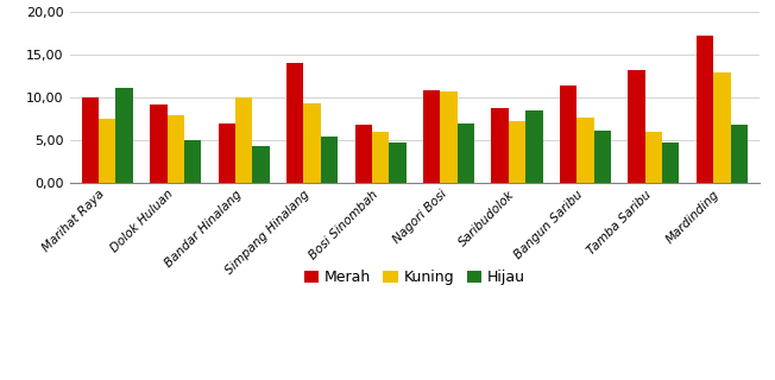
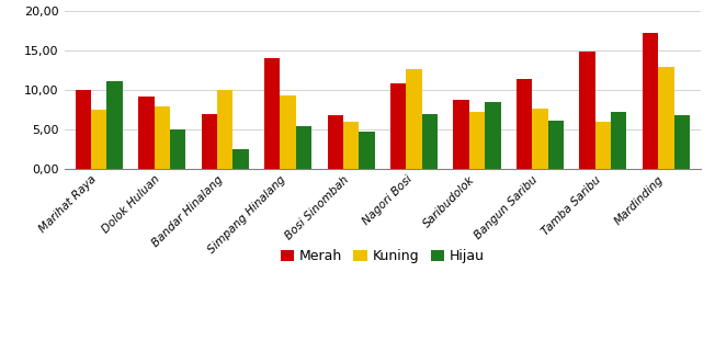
Hijau/Bandar Hinalang: 4,2 -> 2,4
Kuning/Nagori Bosi: 10,7 -> 12,6
Merah/Tamba Saribu: 13,2 -> 14,8
Hijau/Tamba Saribu: 4,7 -> 7,2
